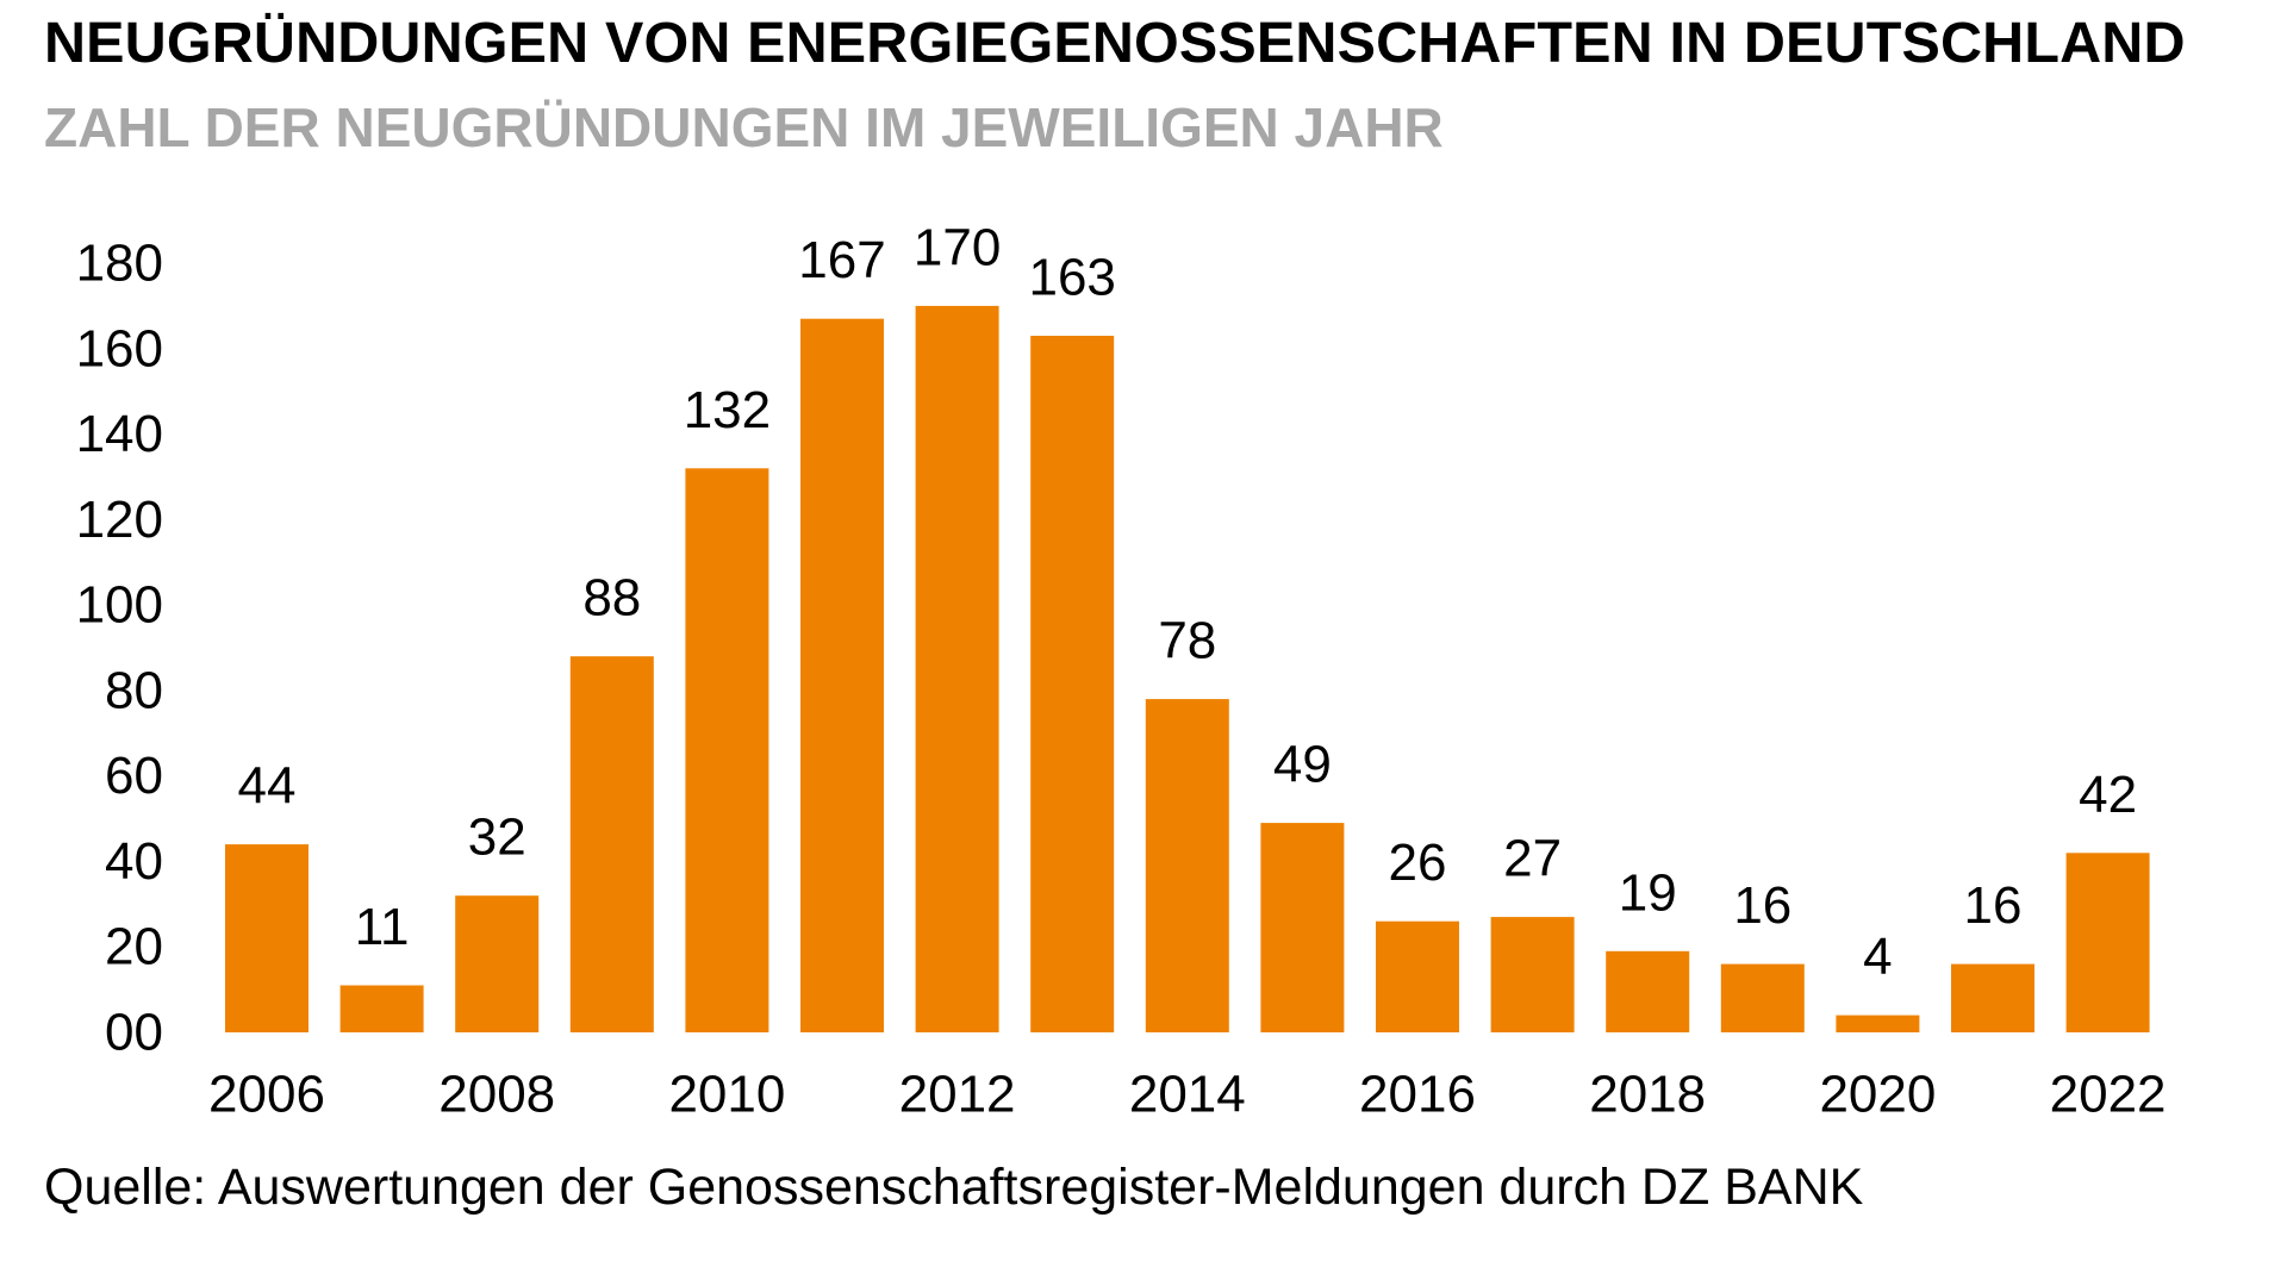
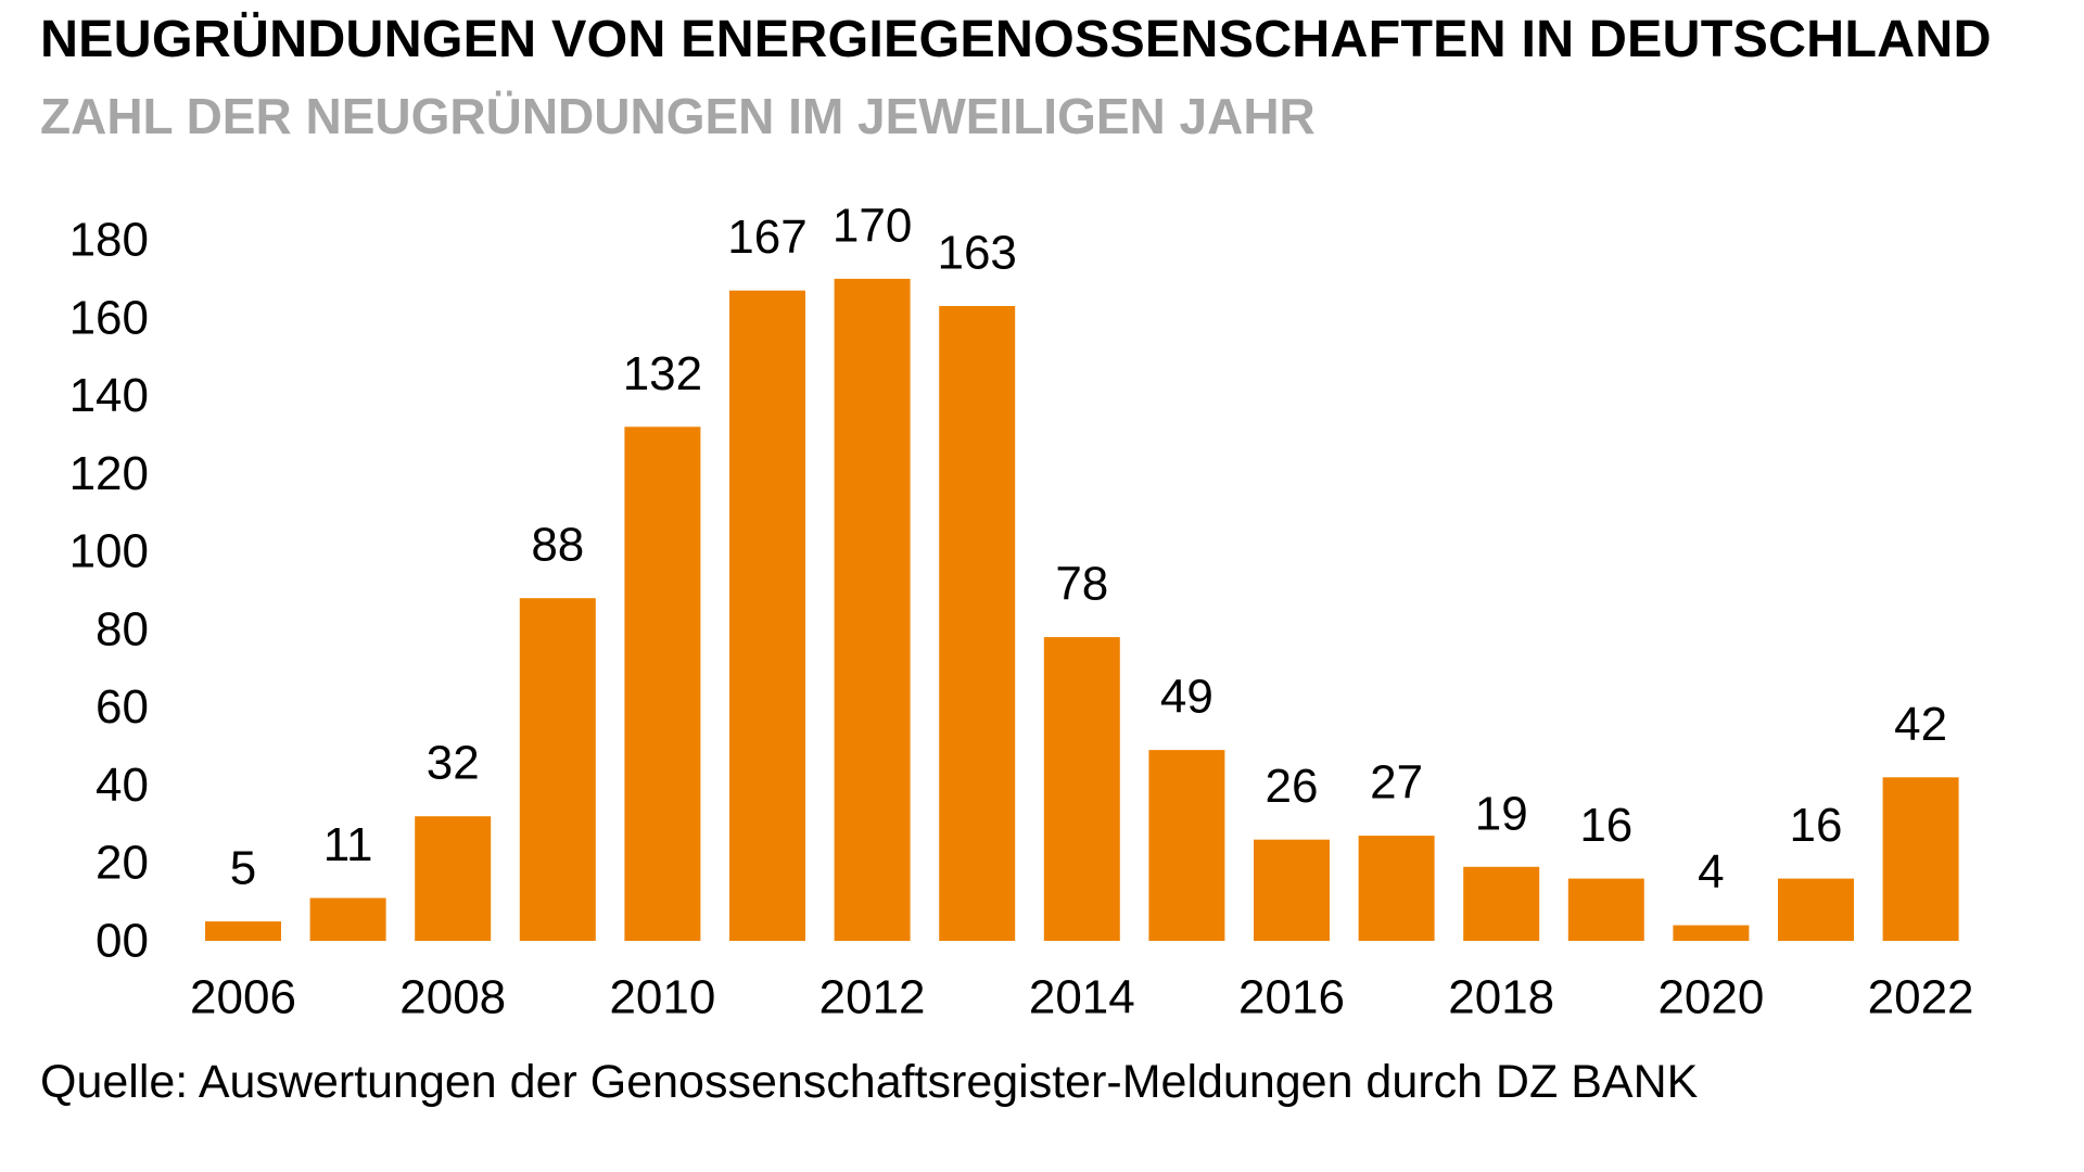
2006: 44 -> 5
